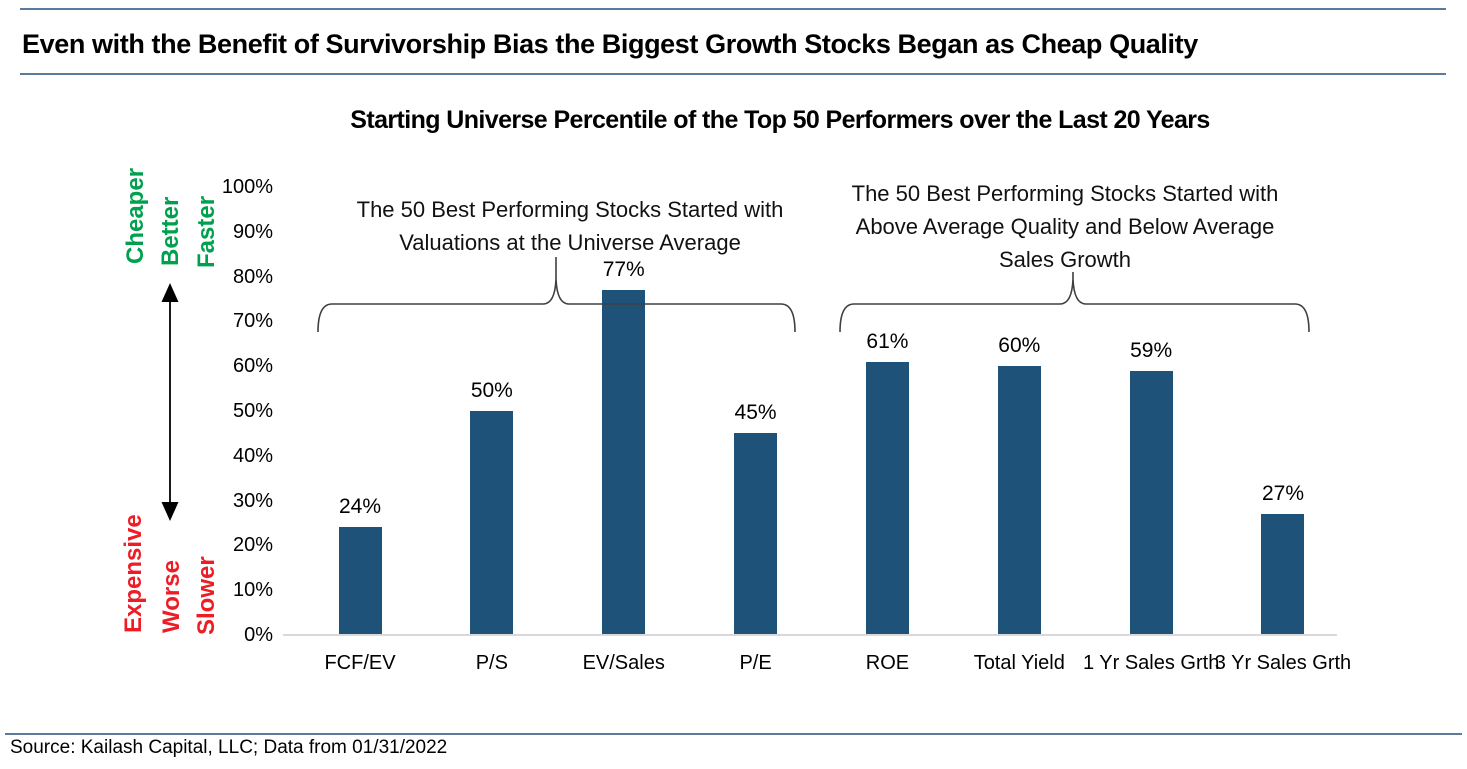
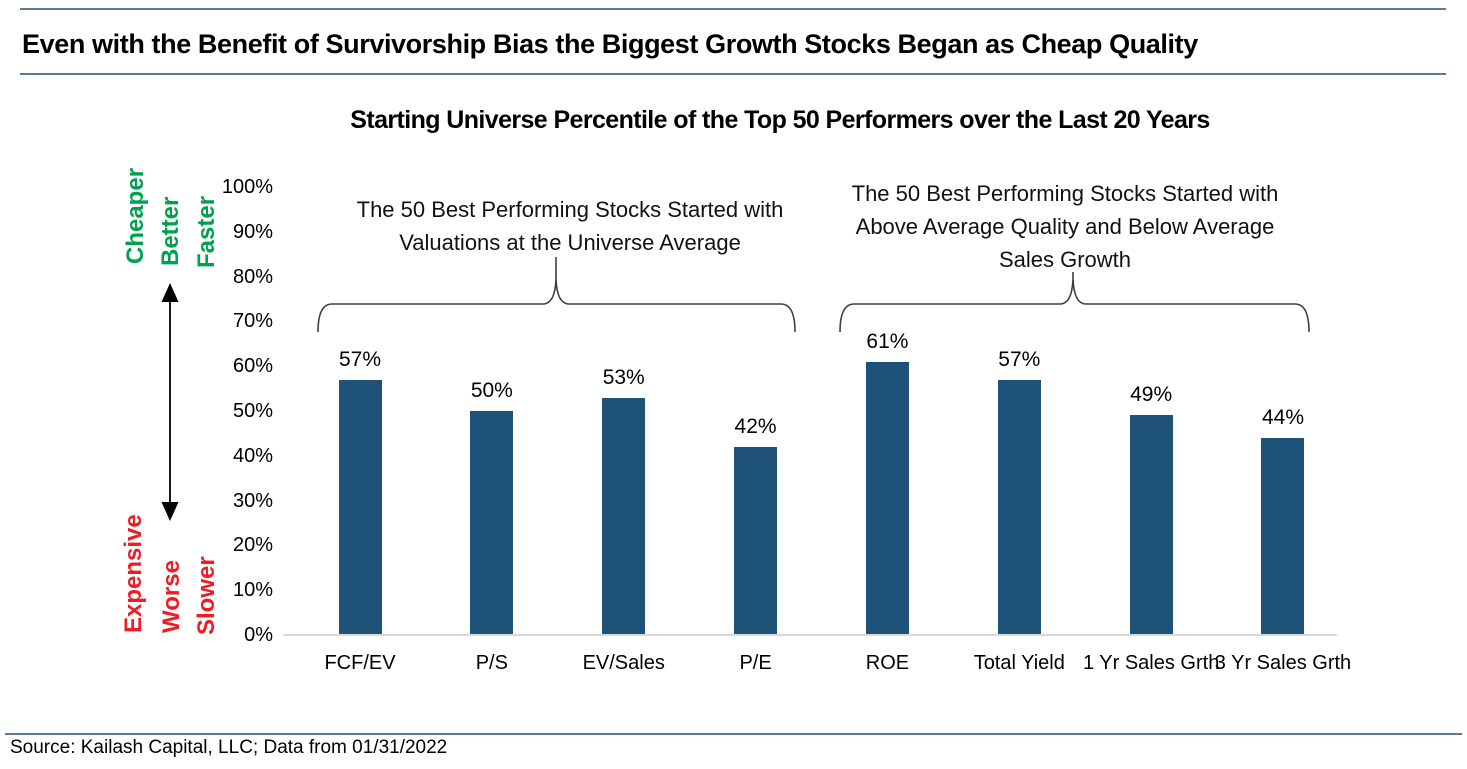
FCF/EV: 24% -> 57%
EV/Sales: 77% -> 53%
P/E: 45% -> 42%
Total Yield: 60% -> 57%
1 Yr Sales Grth: 59% -> 49%
3 Yr Sales Grth: 27% -> 44%
